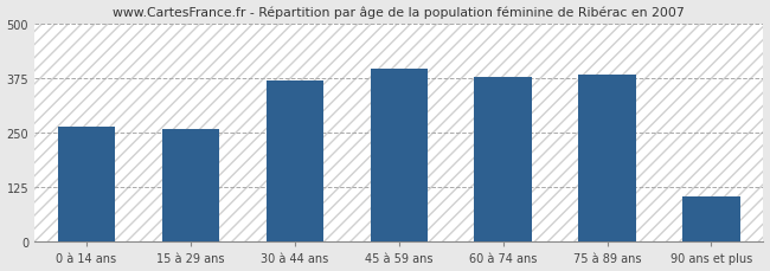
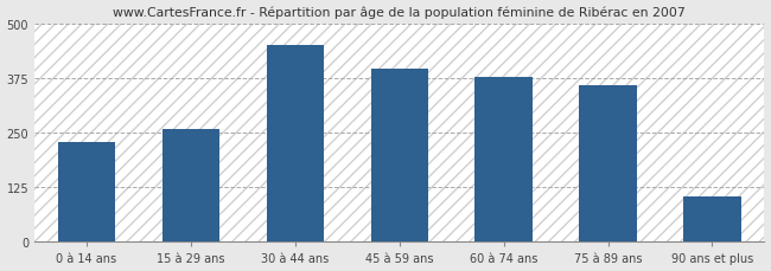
0 à 14 ans: 263 -> 230
30 à 44 ans: 370 -> 450
75 à 89 ans: 383 -> 360
